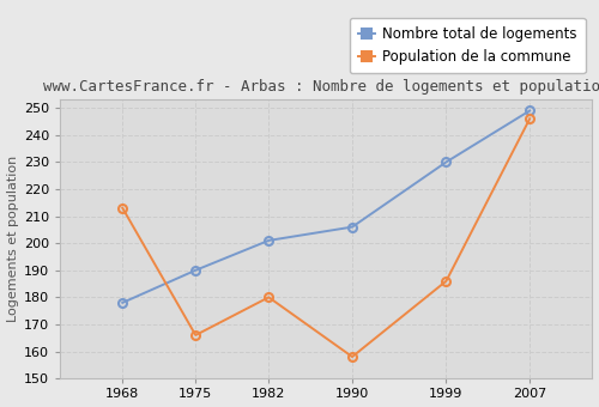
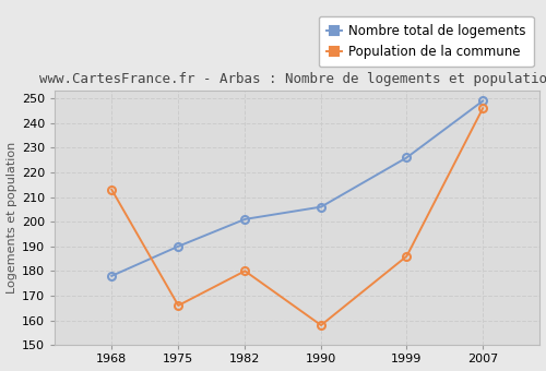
Nombre total de logements/1999: 230 -> 226
